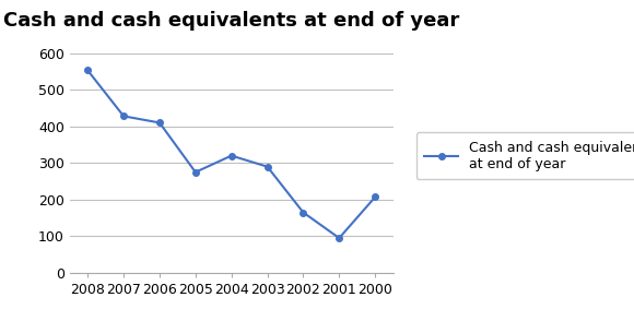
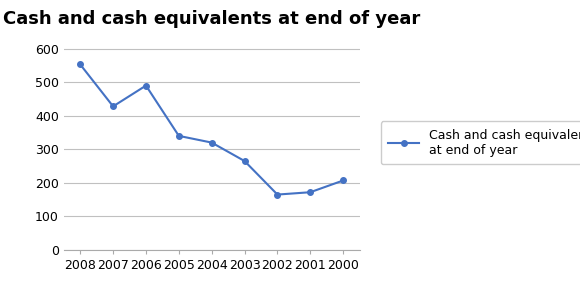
2006: 410 -> 490
2005: 275 -> 340
2003: 290 -> 265
2001: 95 -> 172
